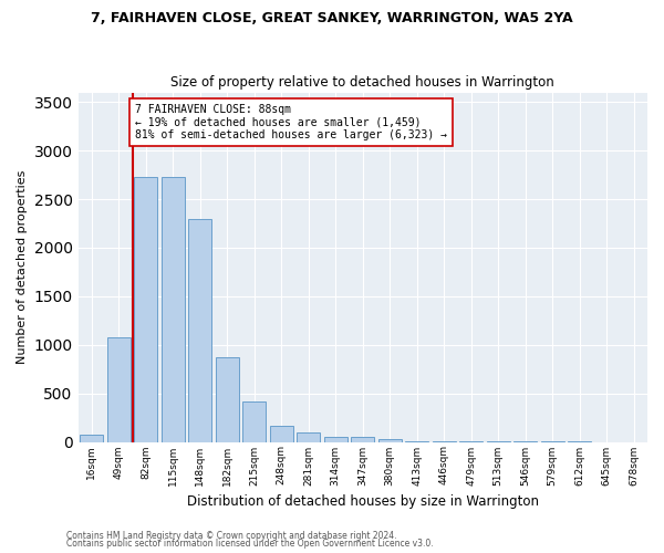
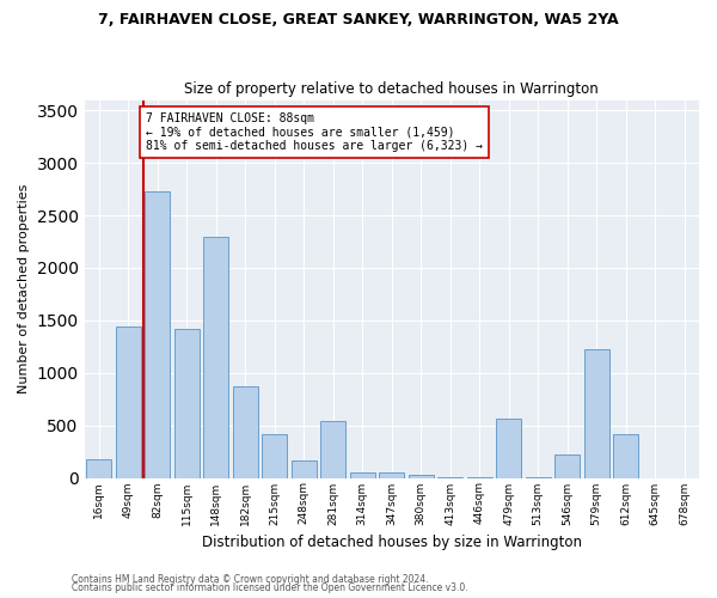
16sqm: 70 -> 180
49sqm: 1080 -> 1440
115sqm: 2730 -> 1420
281sqm: 100 -> 540
479sqm: 0 -> 560
546sqm: 0 -> 220
579sqm: 0 -> 1220
612sqm: 0 -> 420
